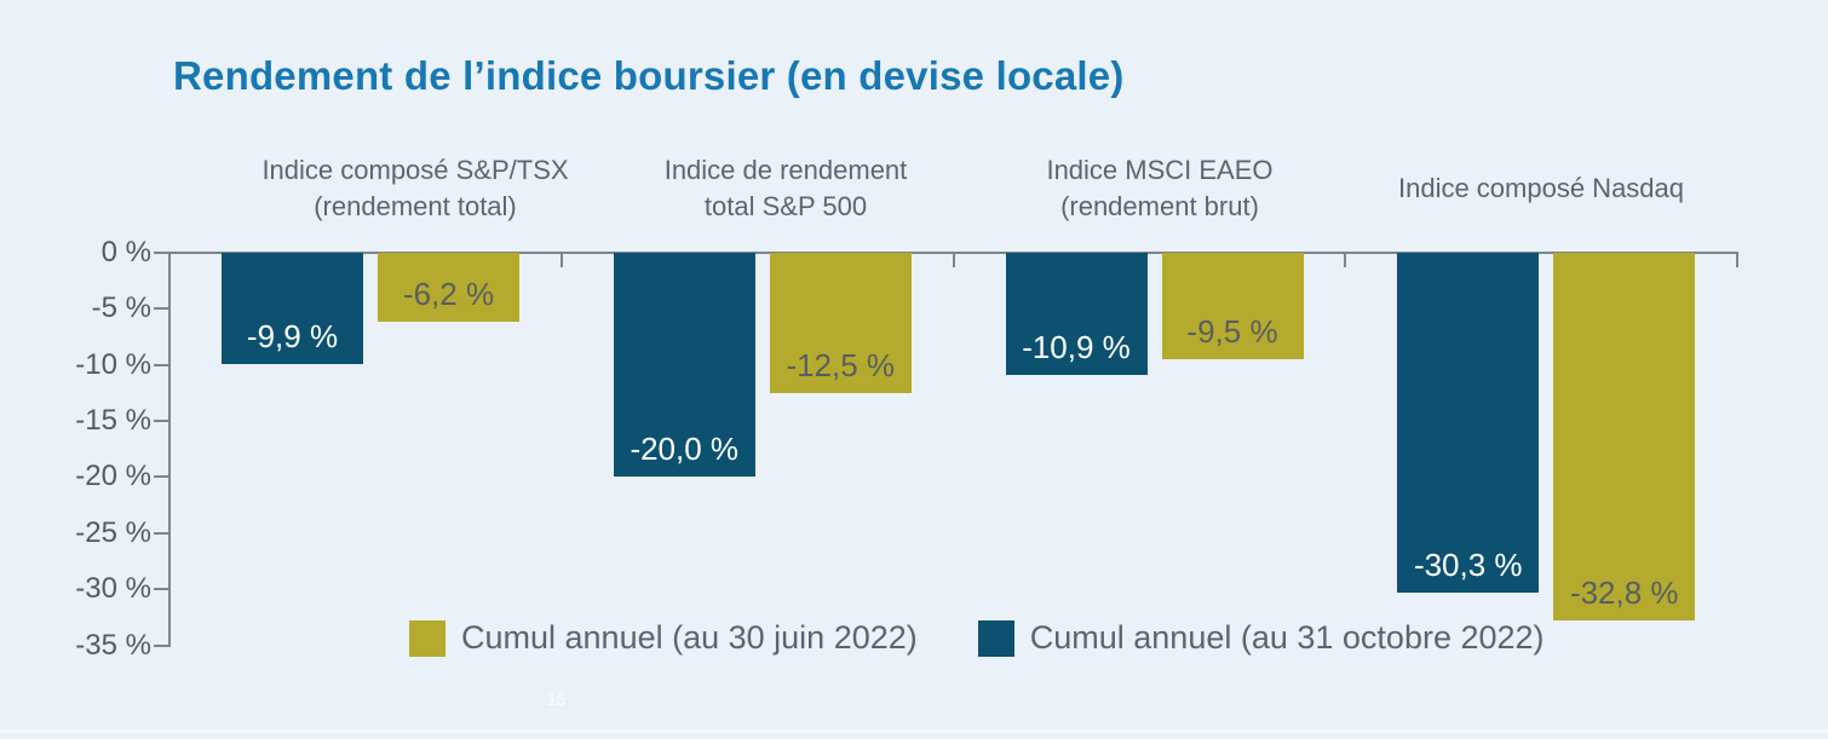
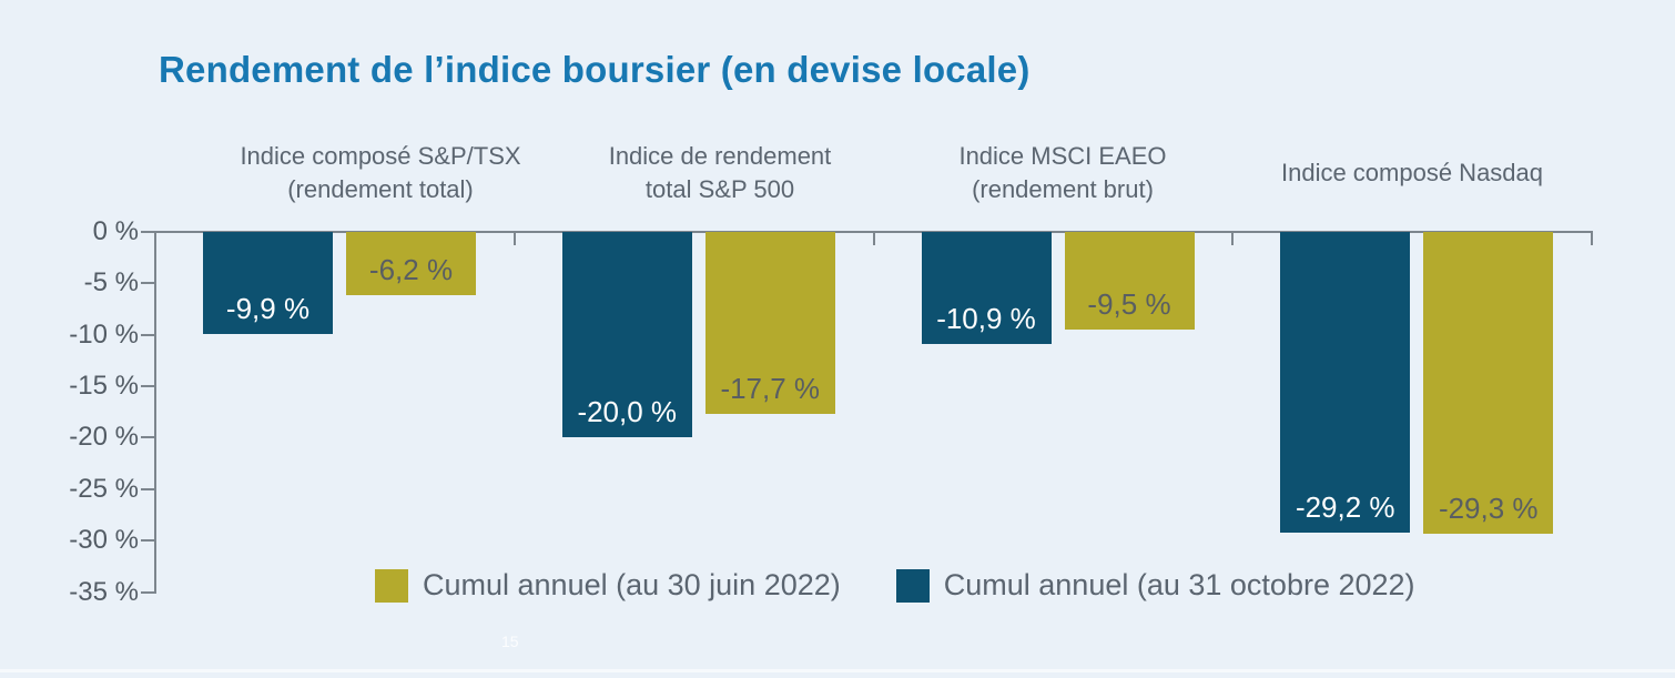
Cumul annuel (au 30 juin 2022)/Indice de rendement total S&P 500: -12,5 -> -17,7
Cumul annuel (au 31 octobre 2022)/Indice composé Nasdaq: -30,3 -> -29,2
Cumul annuel (au 30 juin 2022)/Indice composé Nasdaq: -32,8 -> -29,3
